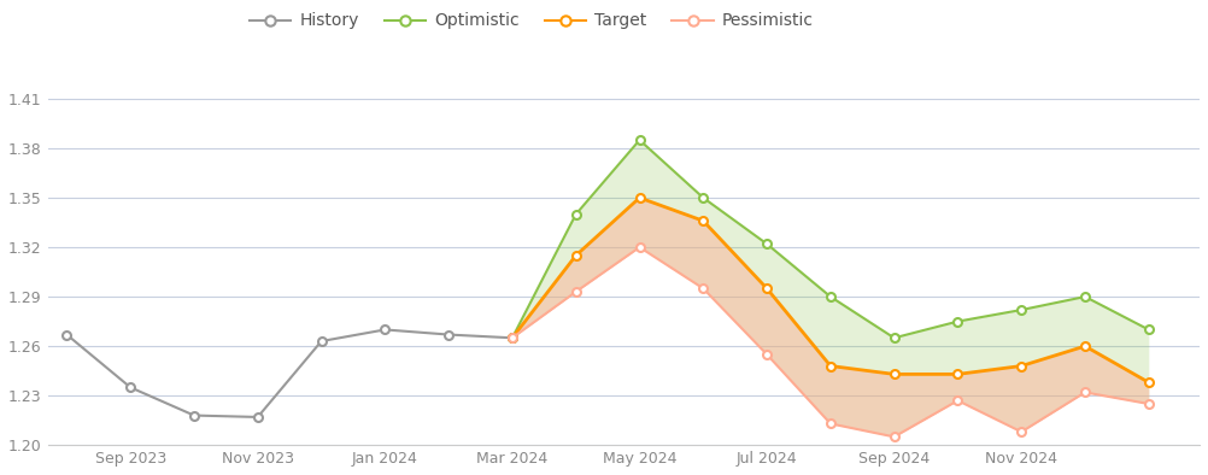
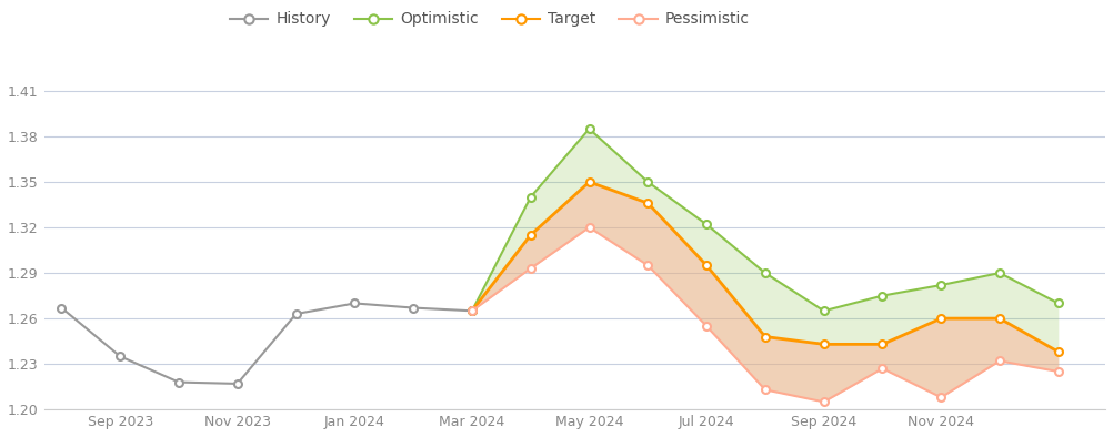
Target/Nov 2024: 1.248 -> 1.260
